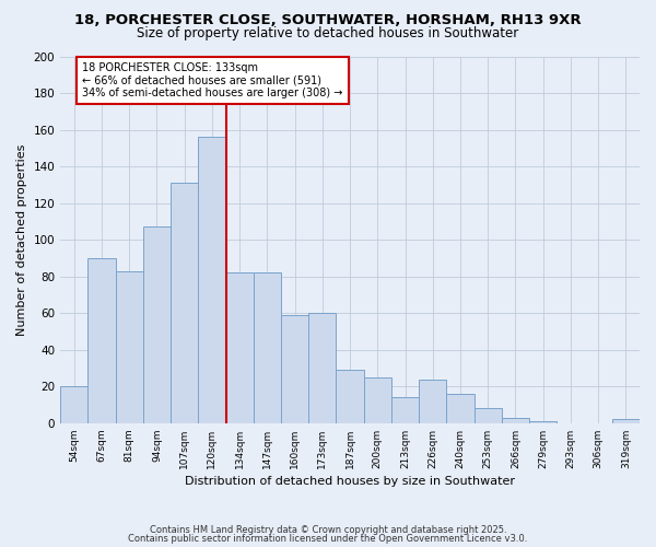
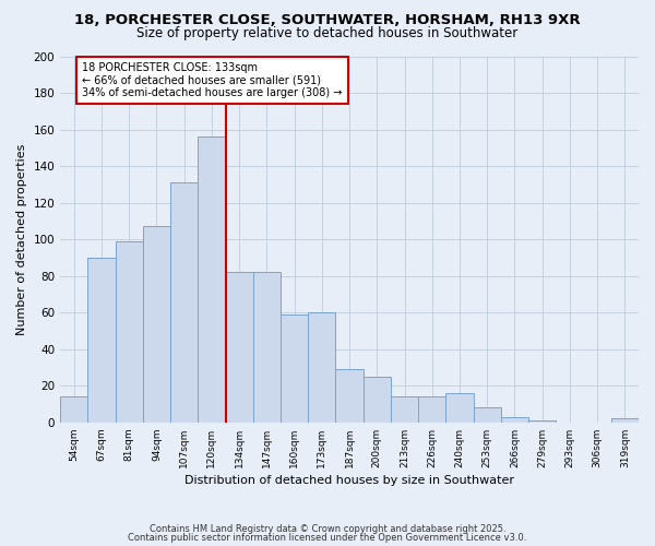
54sqm: 20 -> 14
81sqm: 83 -> 99
226sqm: 24 -> 14
